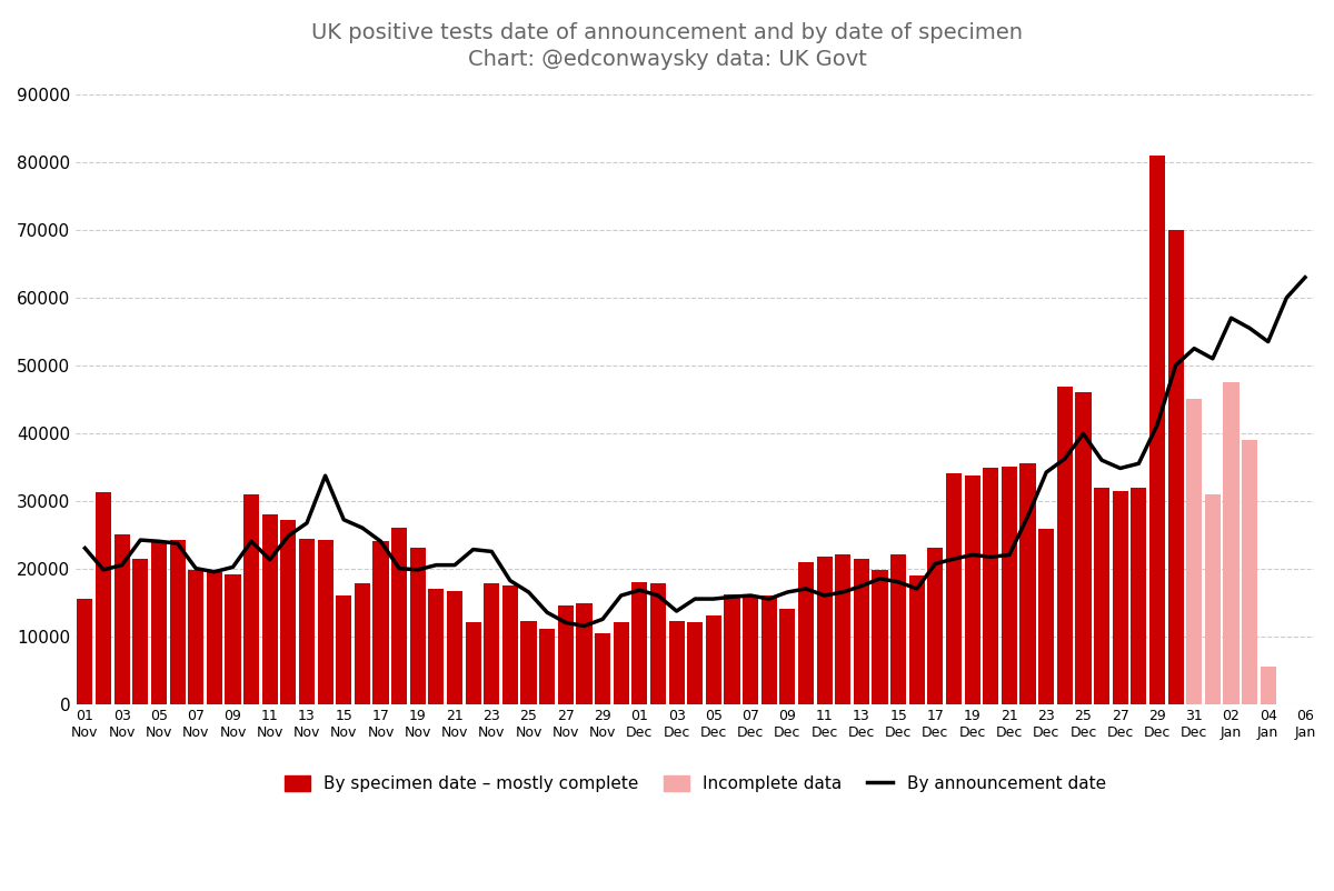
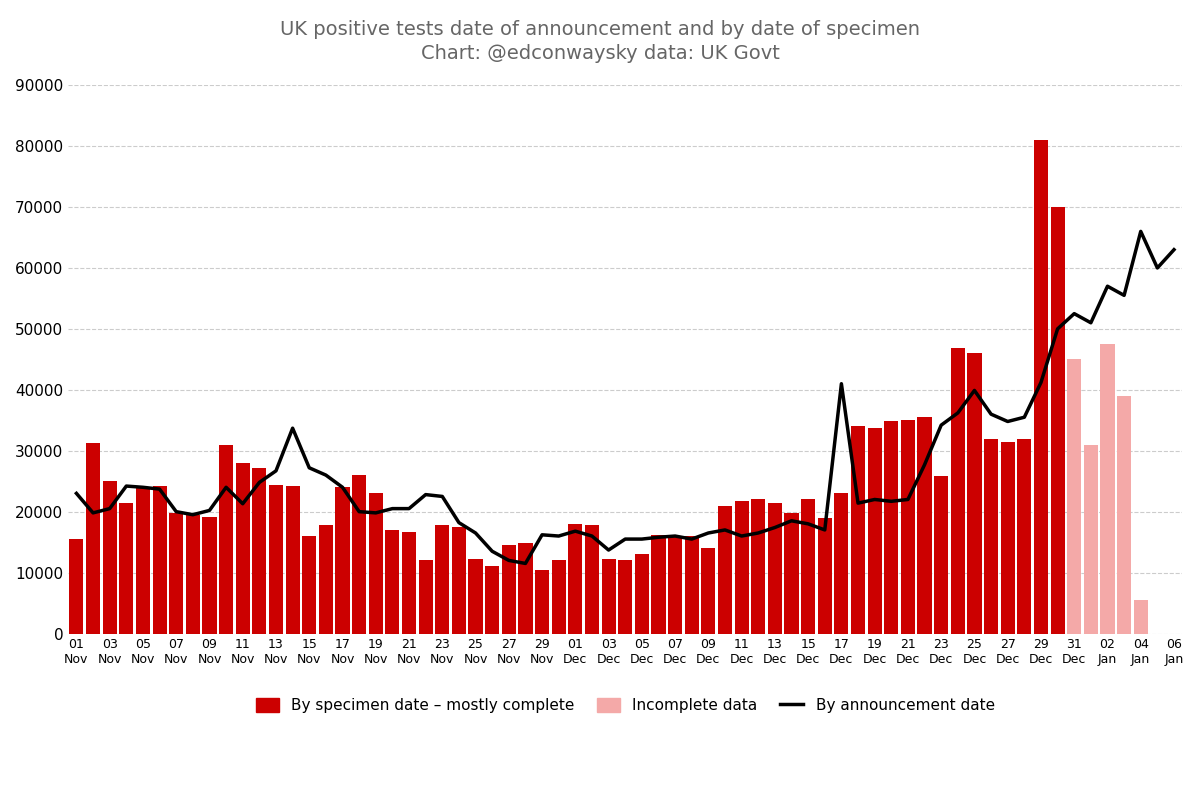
By announcement date/29 Nov: 12500 -> 16200
By announcement date/17 Dec: 20700 -> 41000
By announcement date/04 Jan: 53500 -> 66000
